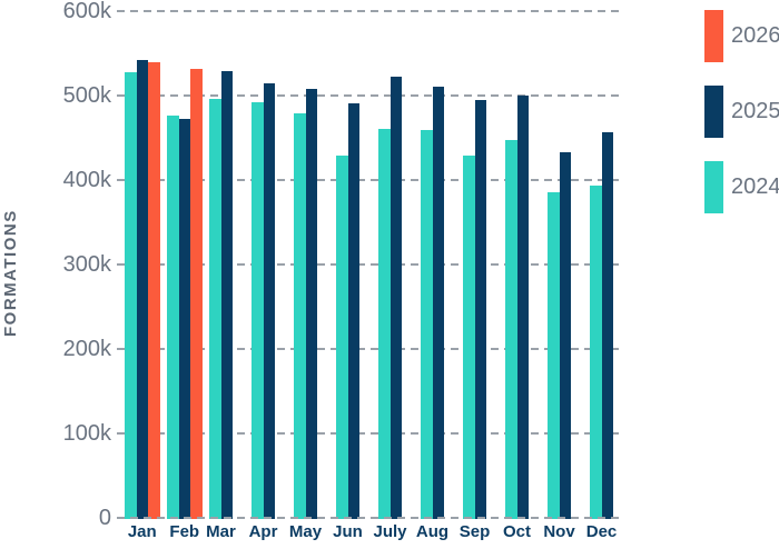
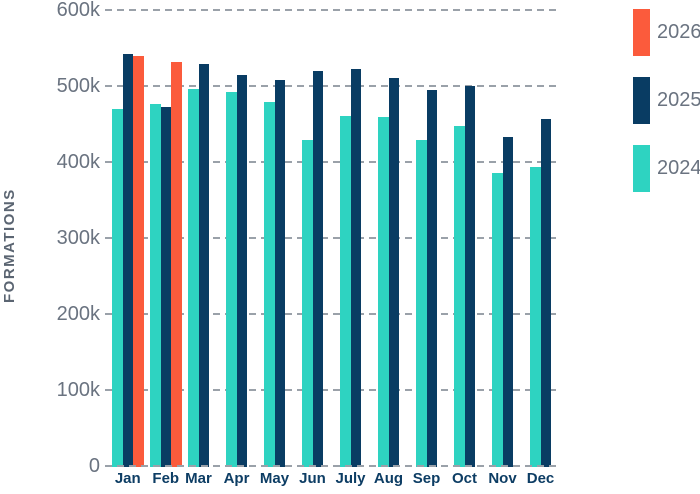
2024/Jan: 530k -> 470k
2025/Jun: 490k -> 520k
